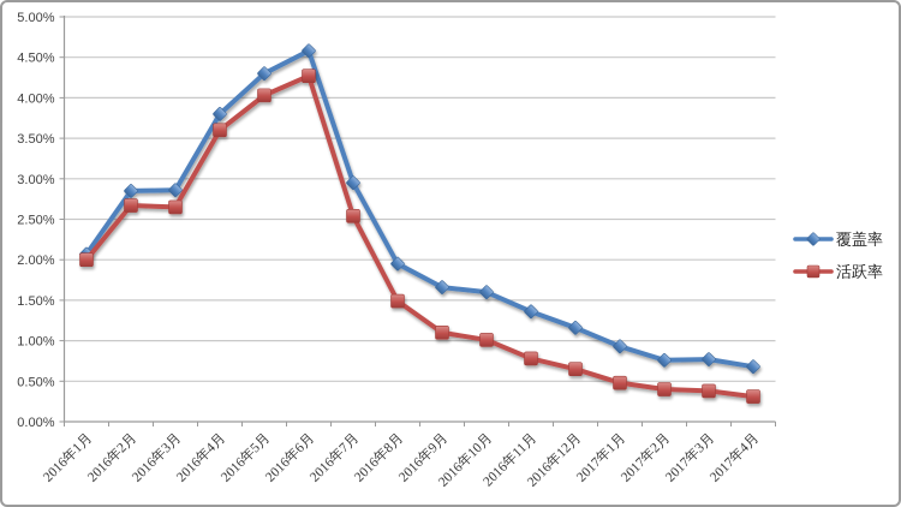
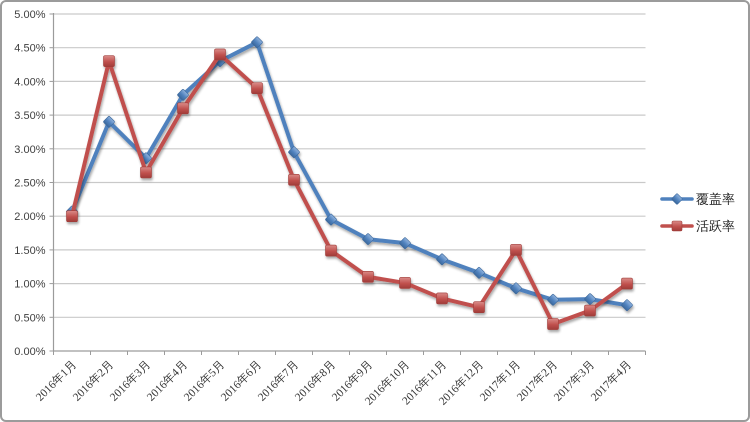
覆盖率/2016年2月: 2.9% -> 3.4%
活跃率/2016年2月: 2.7% -> 4.3%
活跃率/2016年5月: 4.0% -> 4.4%
活跃率/2016年6月: 4.3% -> 3.9%
活跃率/2017年1月: 0.5% -> 1.5%
活跃率/2017年3月: 0.4% -> 0.6%
活跃率/2017年4月: 0.3% -> 1.0%
